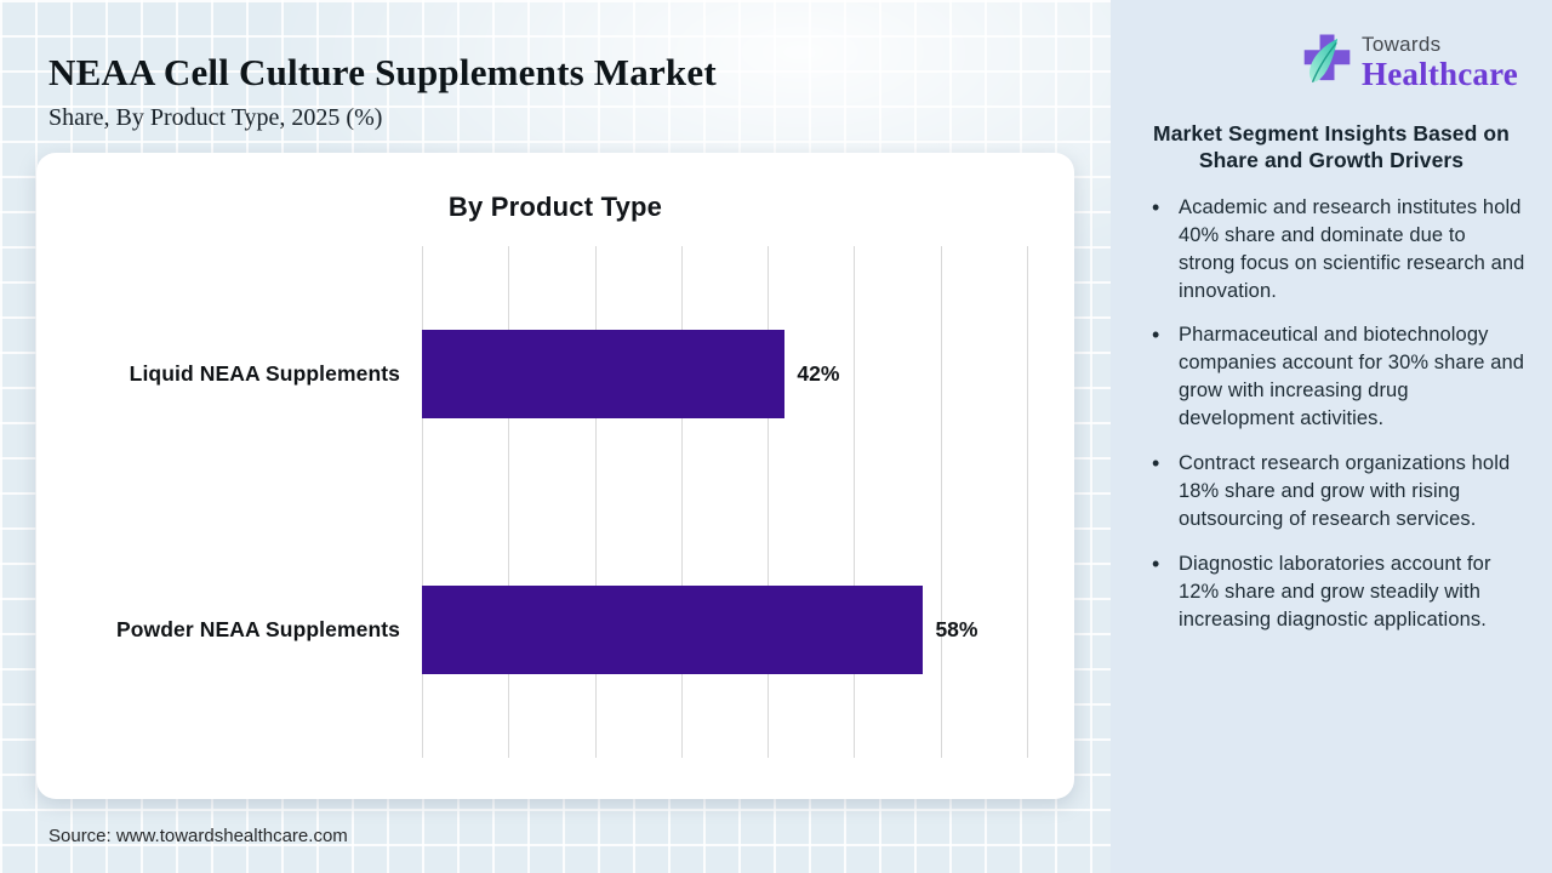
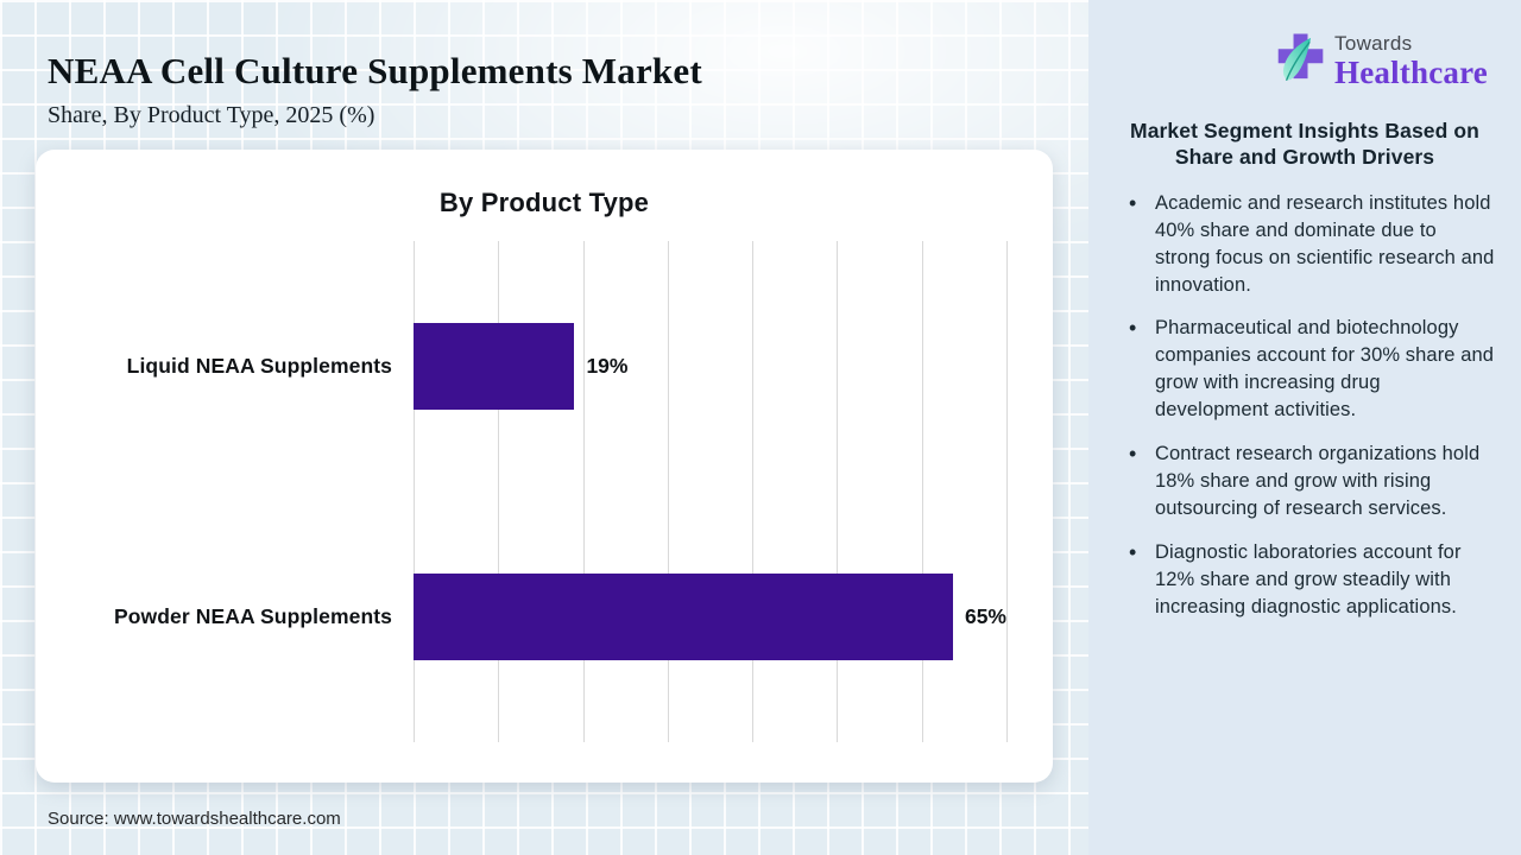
Liquid NEAA Supplements: 42% -> 19%
Powder NEAA Supplements: 58% -> 65%
